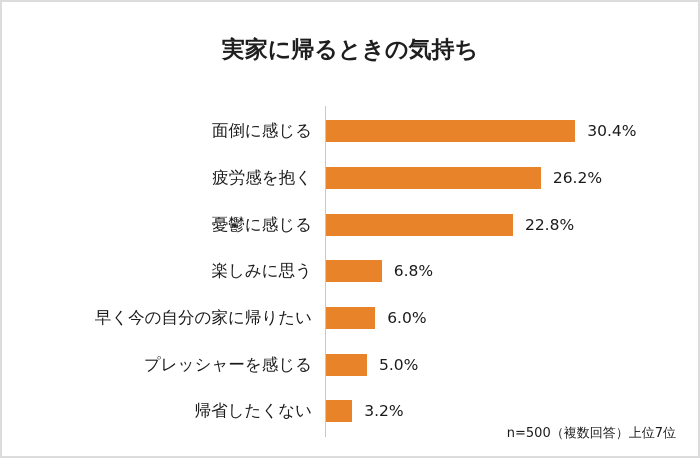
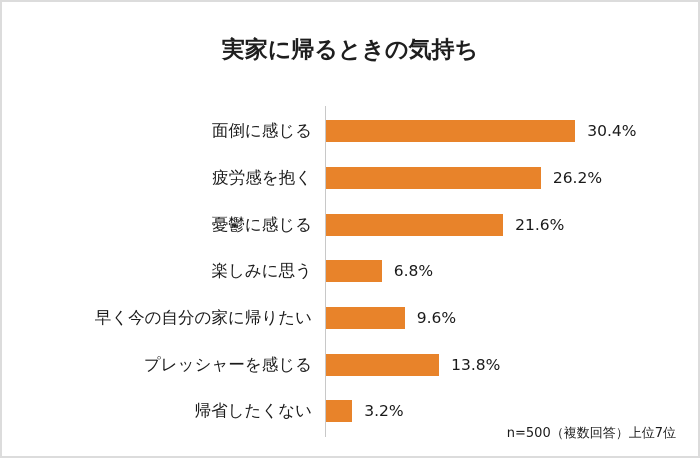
憂鬱に感じる: 22.8% -> 21.6%
早く今の自分の家に帰りたい: 6.0% -> 9.6%
プレッシャーを感じる: 5.0% -> 13.8%
